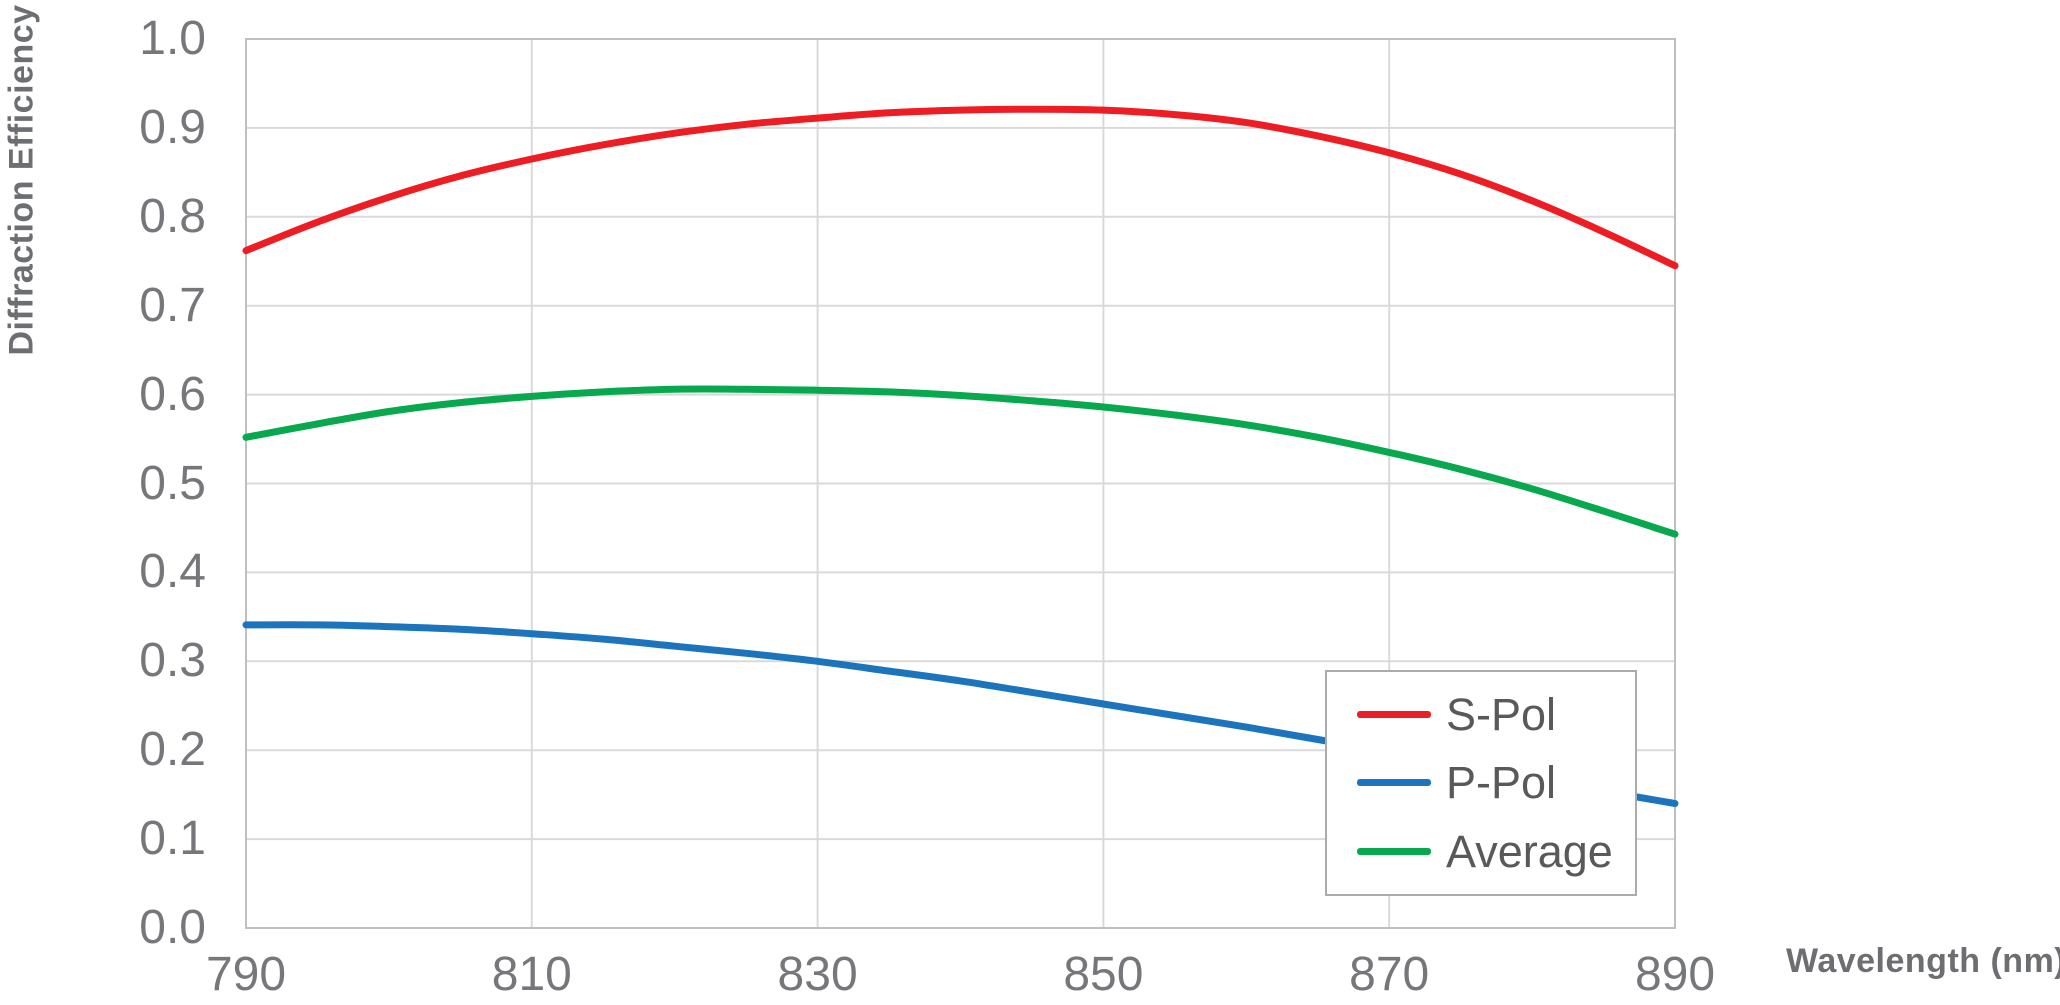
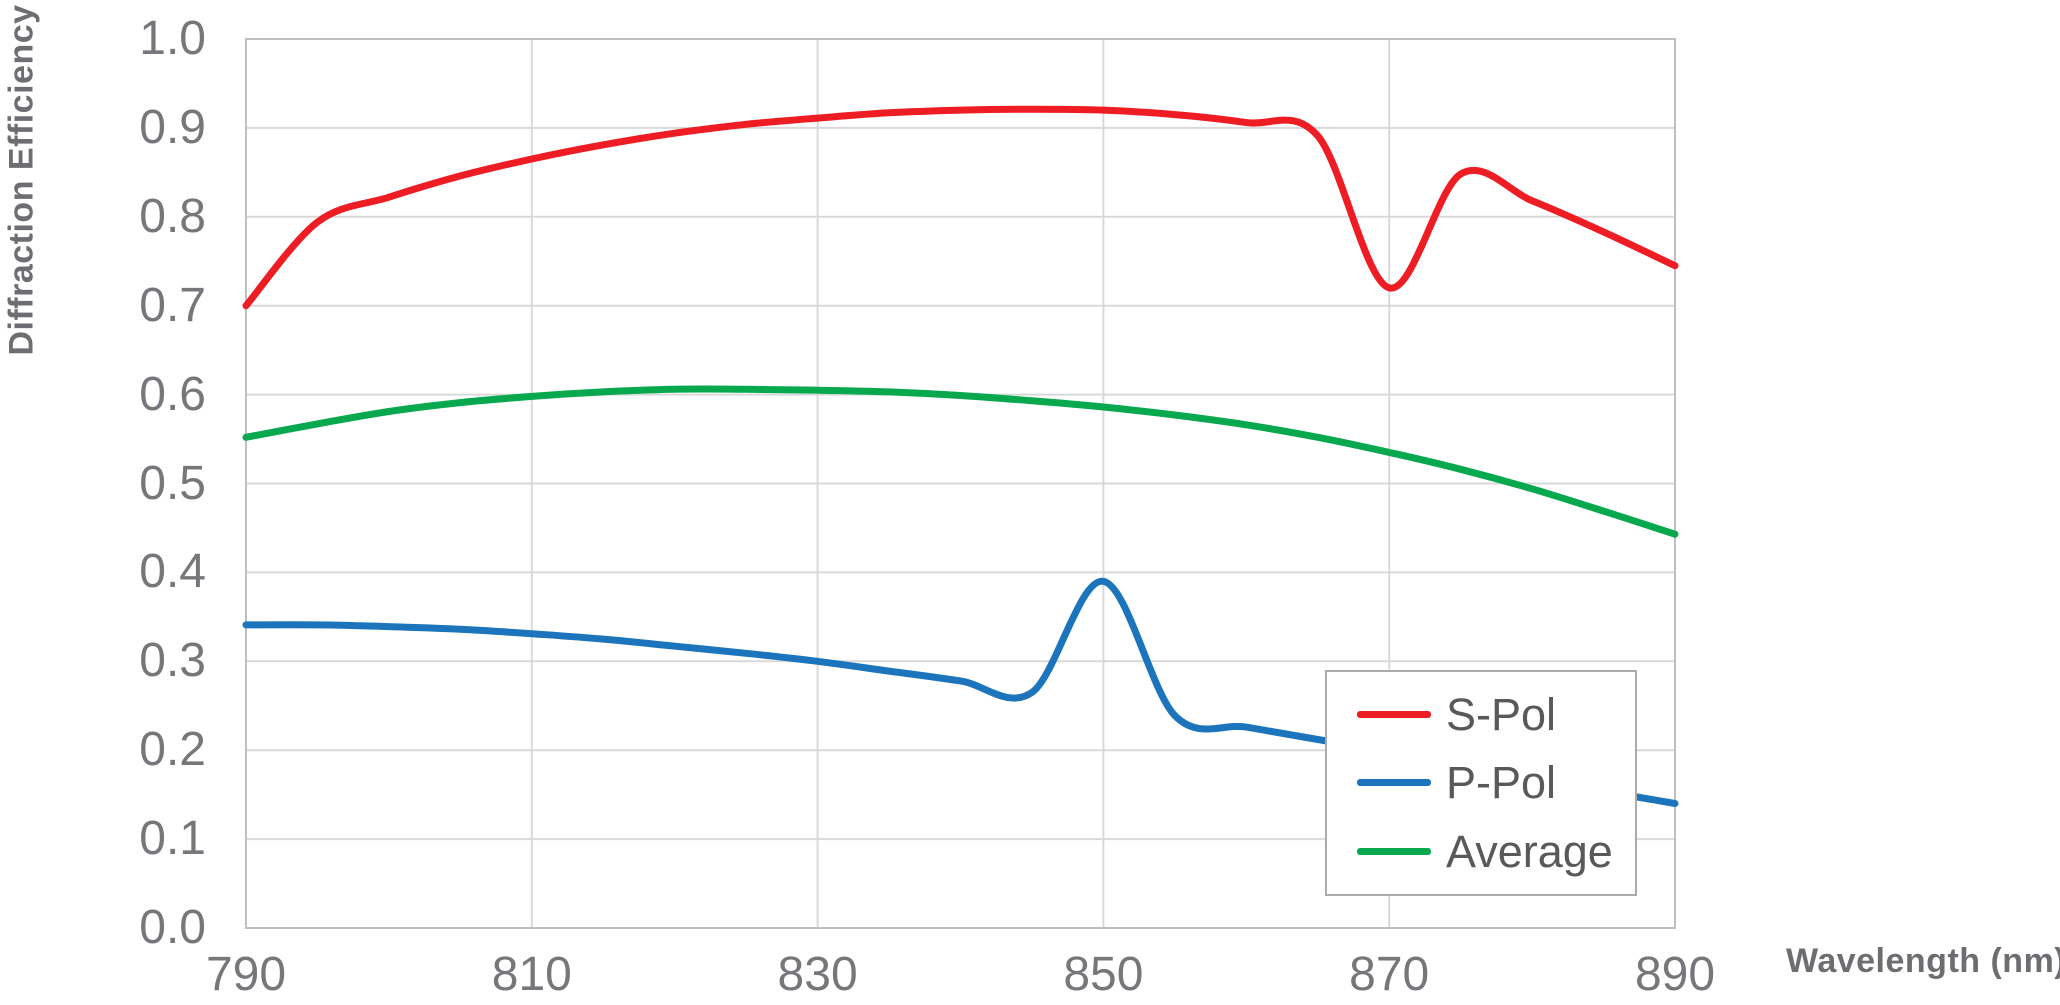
S-Pol/790: 0.76 -> 0.70
P-Pol/850: 0.25 -> 0.39
S-Pol/870: 0.87 -> 0.72
